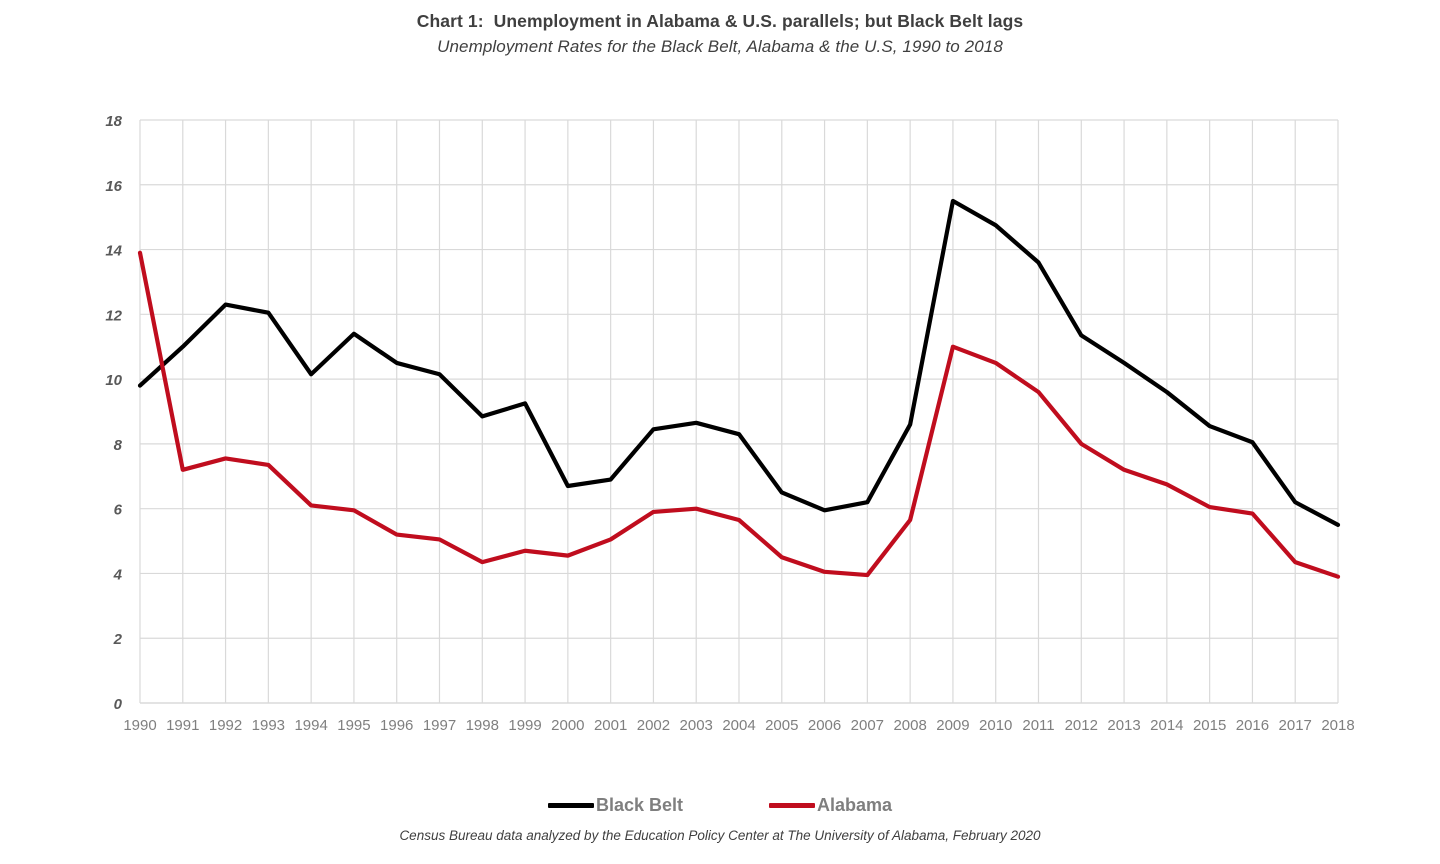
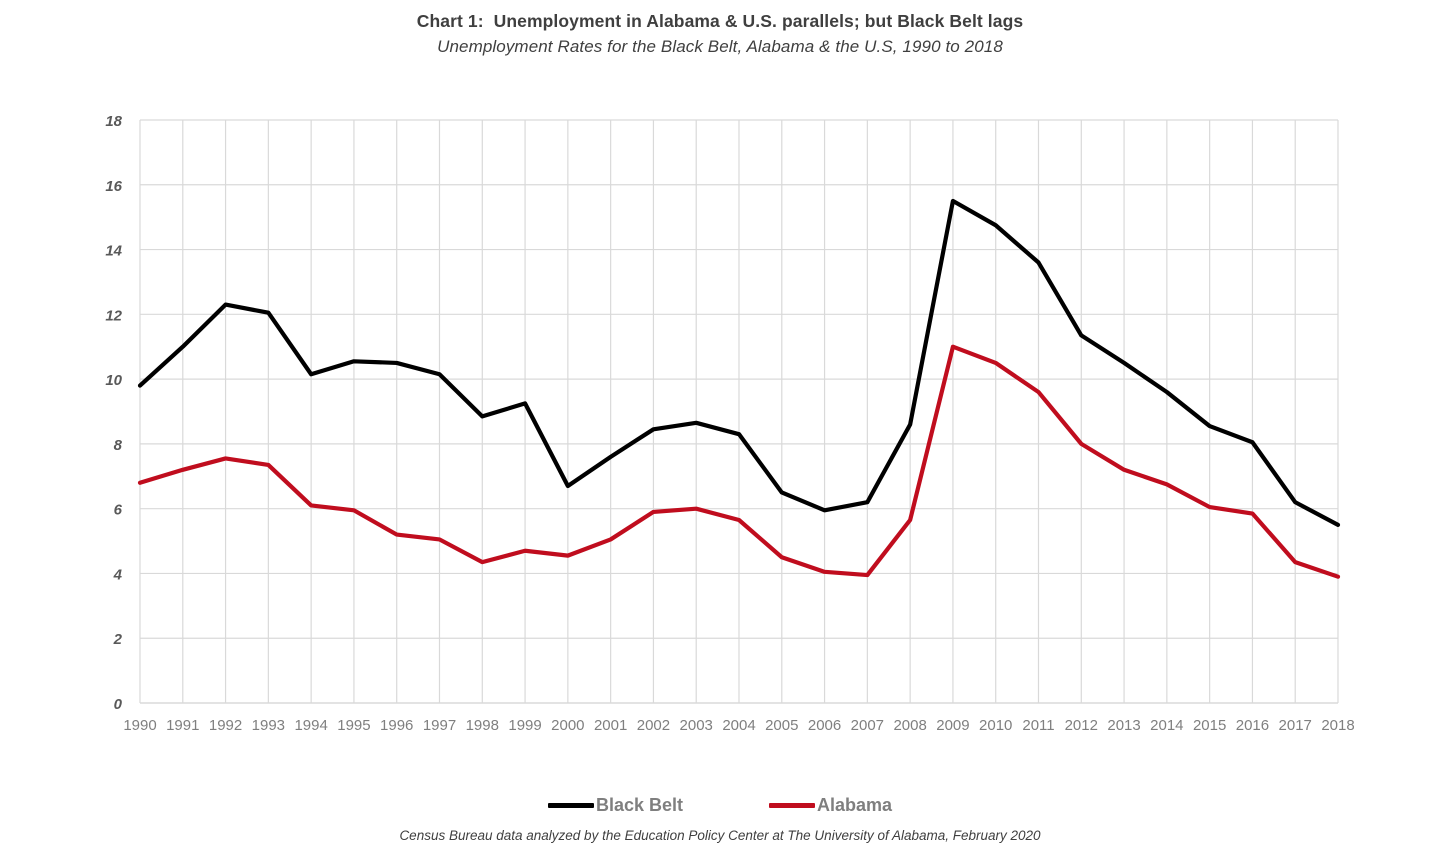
Alabama/1990: 13.9 -> 6.8
Black Belt/1995: 11.4 -> 10.6
Black Belt/2001: 6.9 -> 7.6
